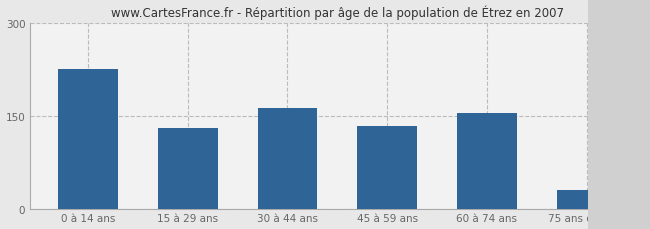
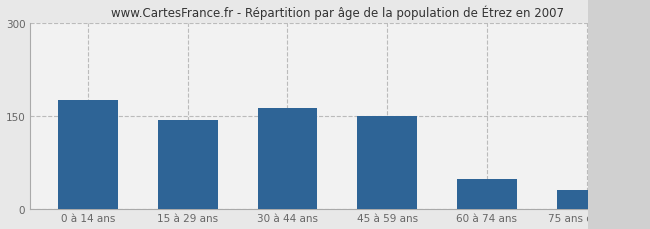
0 à 14 ans: 226 -> 175
15 à 29 ans: 130 -> 143
45 à 59 ans: 134 -> 149
60 à 74 ans: 154 -> 48
